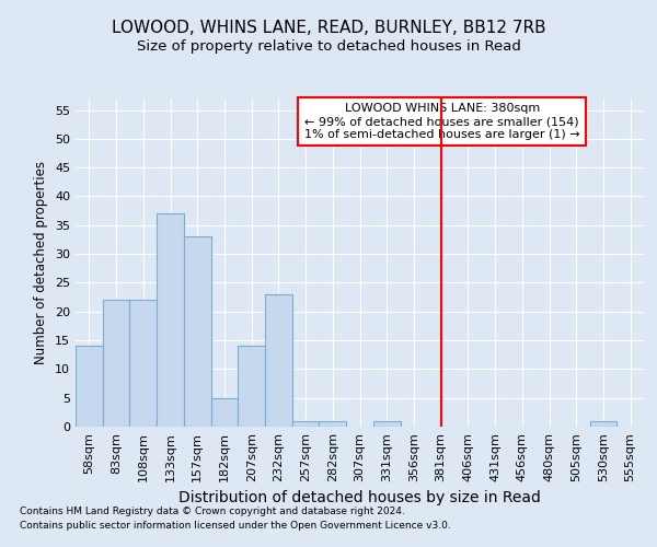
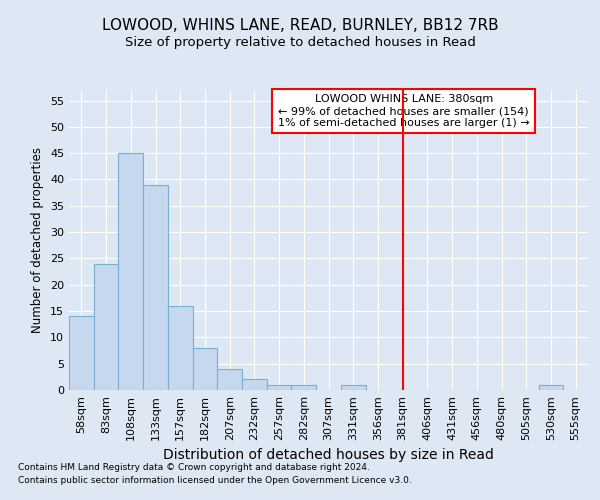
83sqm: 22 -> 24
108sqm: 22 -> 45
133sqm: 37 -> 39
157sqm: 33 -> 16
182sqm: 5 -> 8
207sqm: 14 -> 4
232sqm: 23 -> 2
